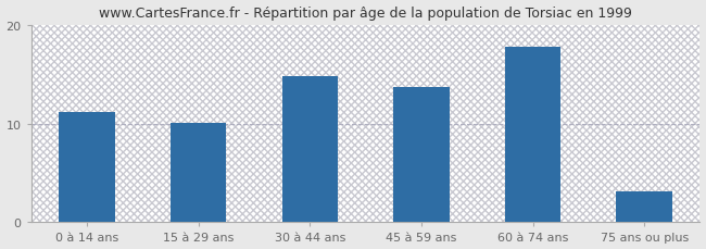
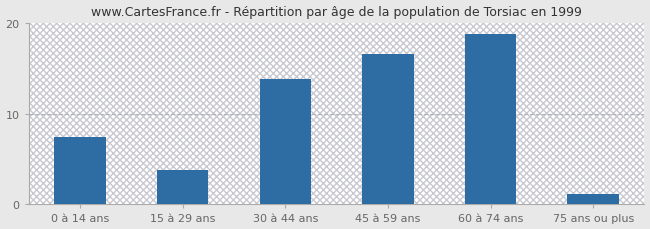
0 à 14 ans: 11.2 -> 7.4
15 à 29 ans: 10.1 -> 3.8
30 à 44 ans: 14.8 -> 13.8
45 à 59 ans: 13.7 -> 16.6
60 à 74 ans: 17.8 -> 18.8
75 ans ou plus: 3.1 -> 1.2
